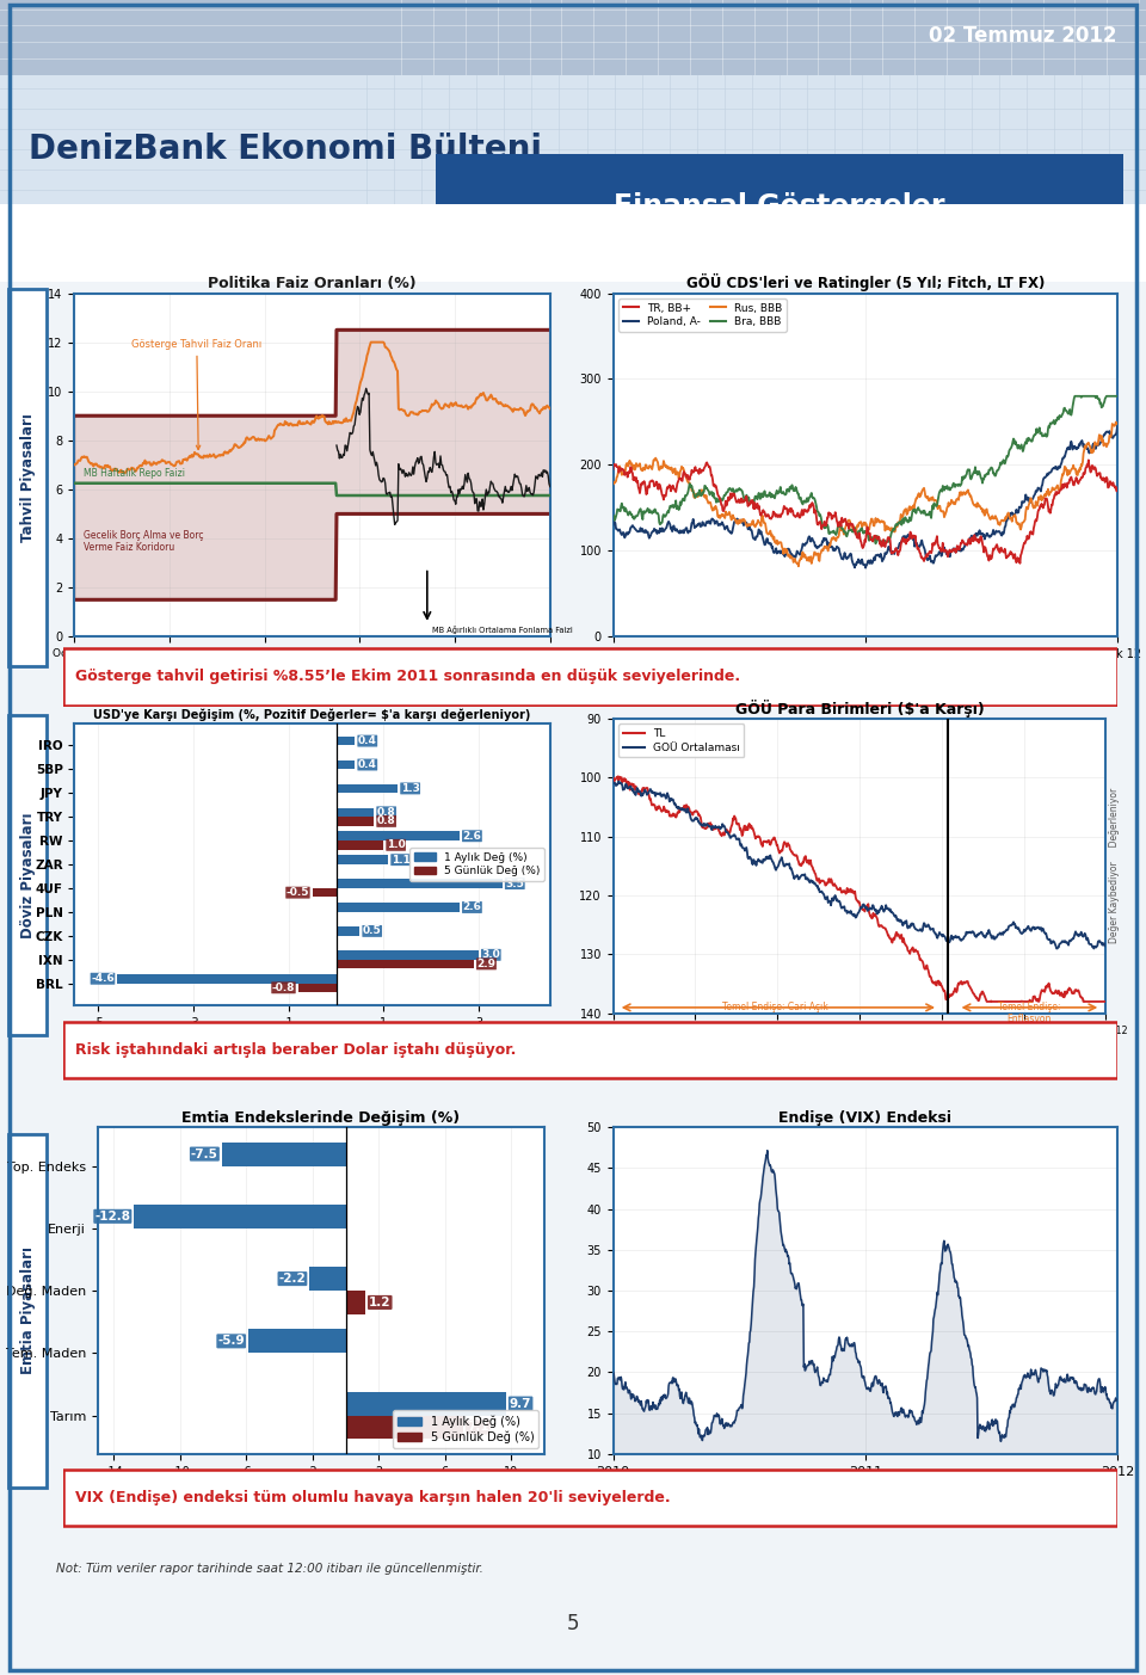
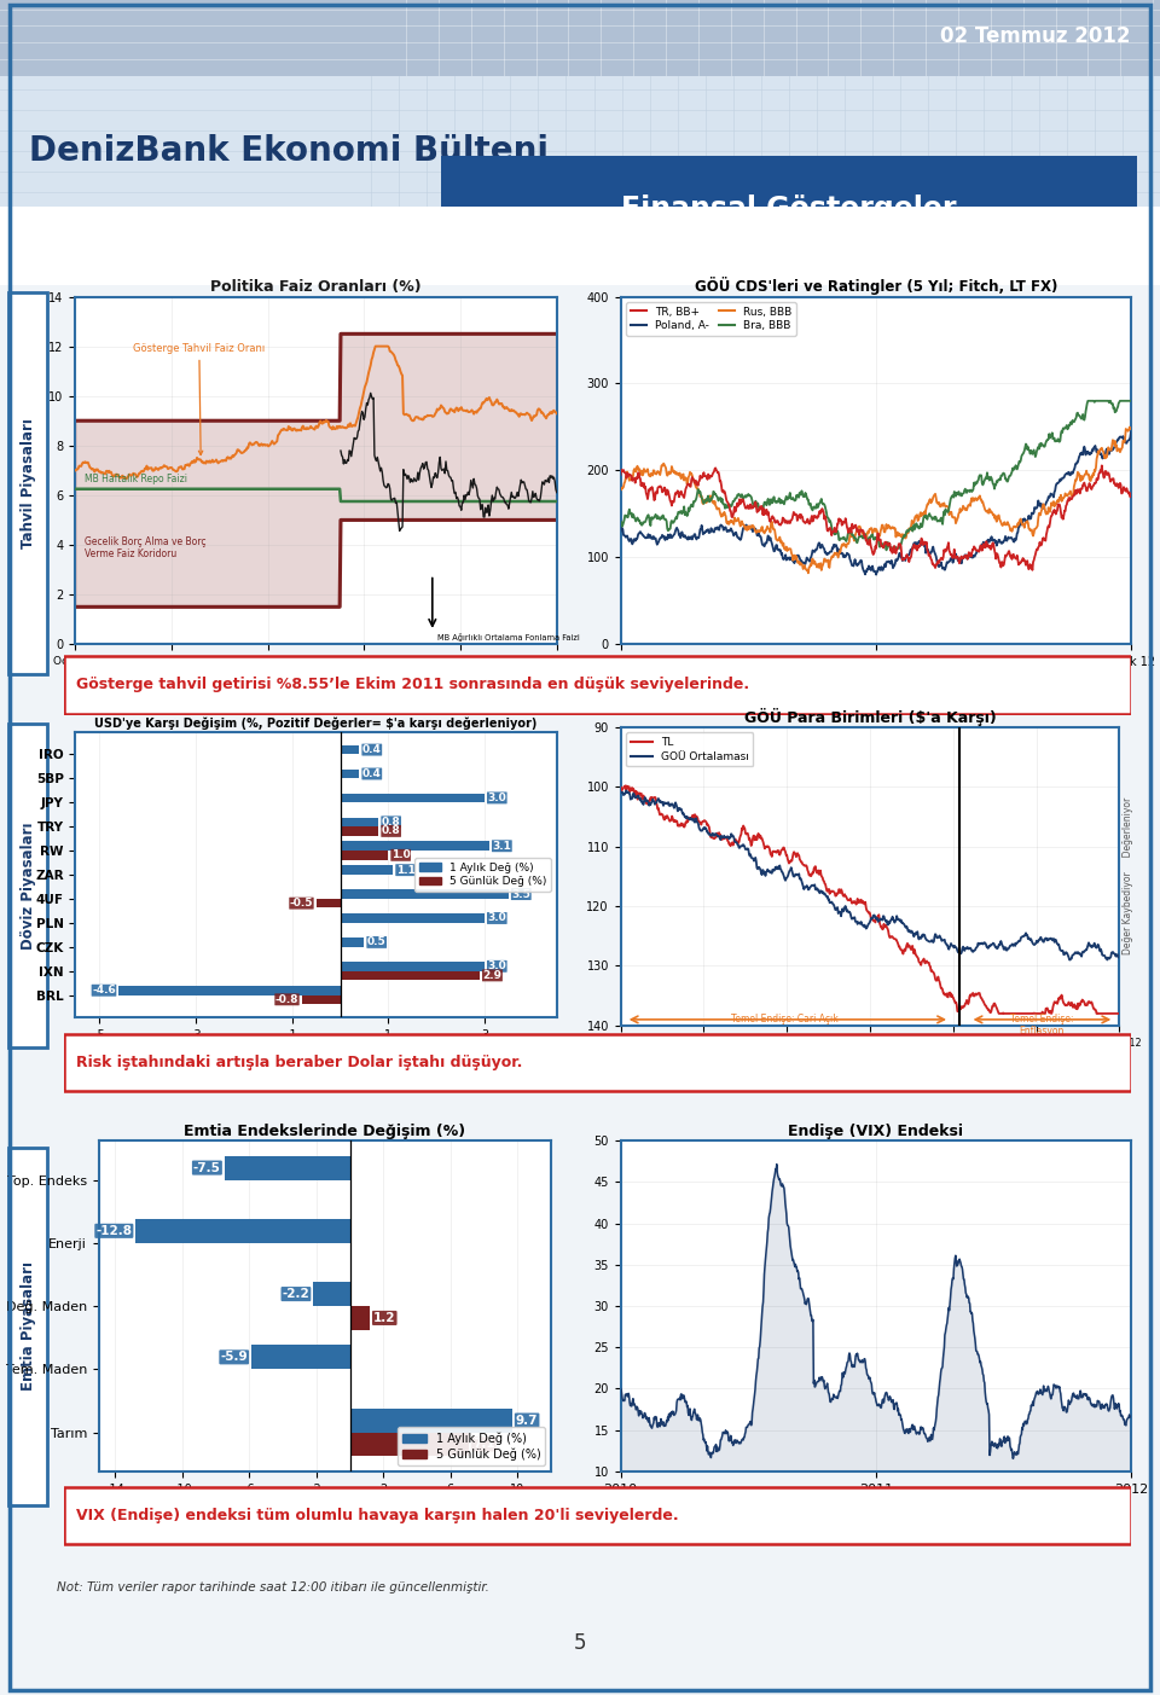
1 Aylık Değ (%)/JPY: 1.3 -> 3.0
1 Aylık Değ (%)/RW: 2.6 -> 3.1
1 Aylık Değ (%)/PLN: 2.6 -> 3.0
